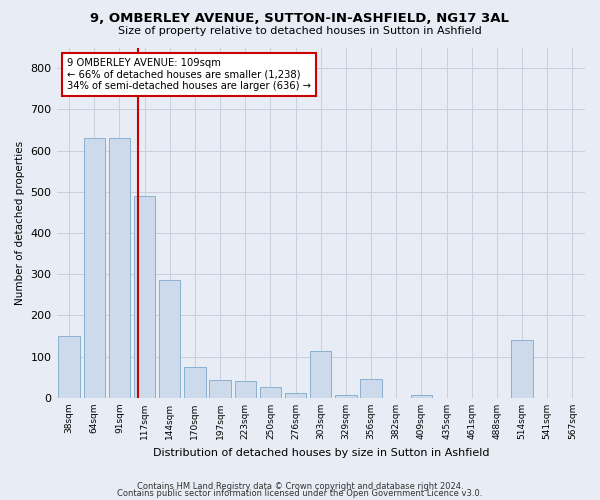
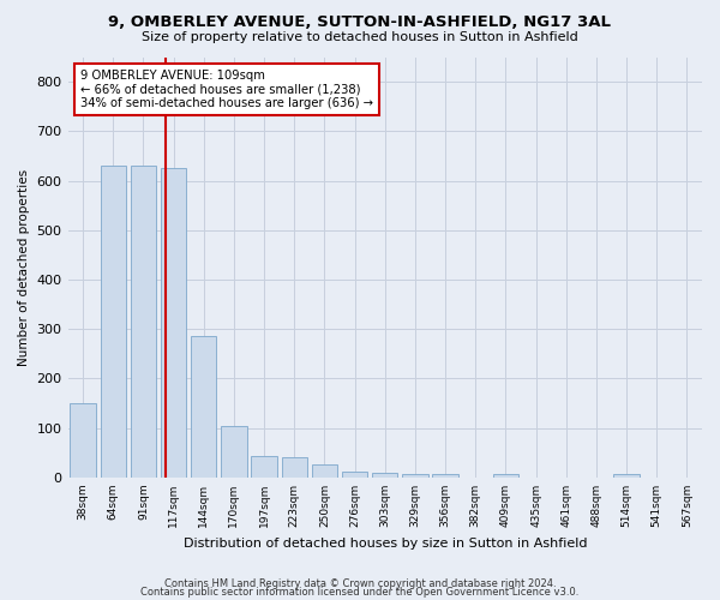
117sqm: 490 -> 625
170sqm: 75 -> 103
303sqm: 115 -> 10
356sqm: 45 -> 8
514sqm: 140 -> 7
